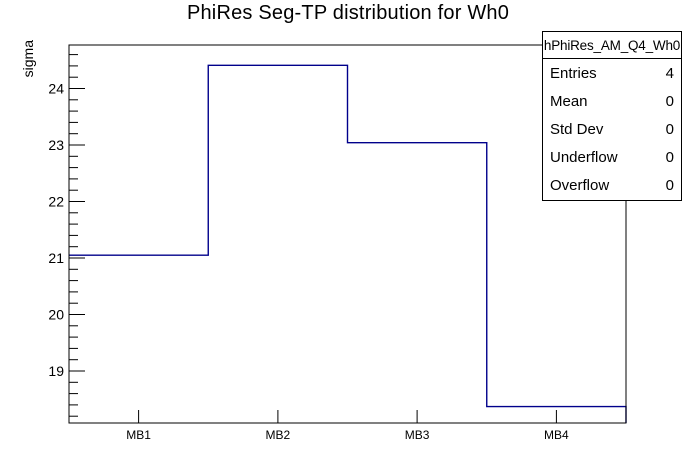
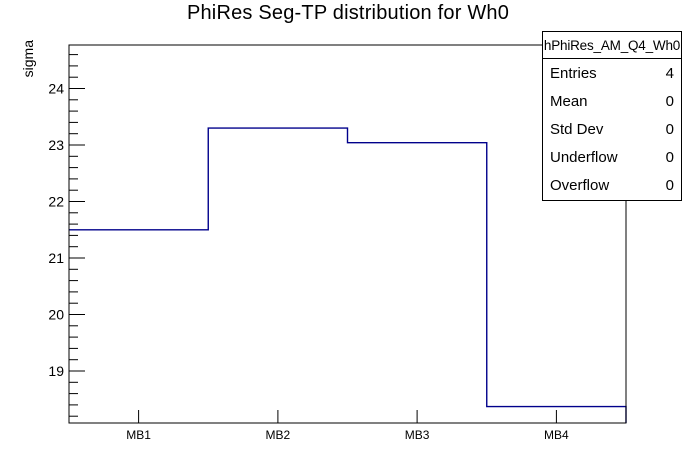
MB1: 21.1 -> 21.5
MB2: 24.4 -> 23.3
